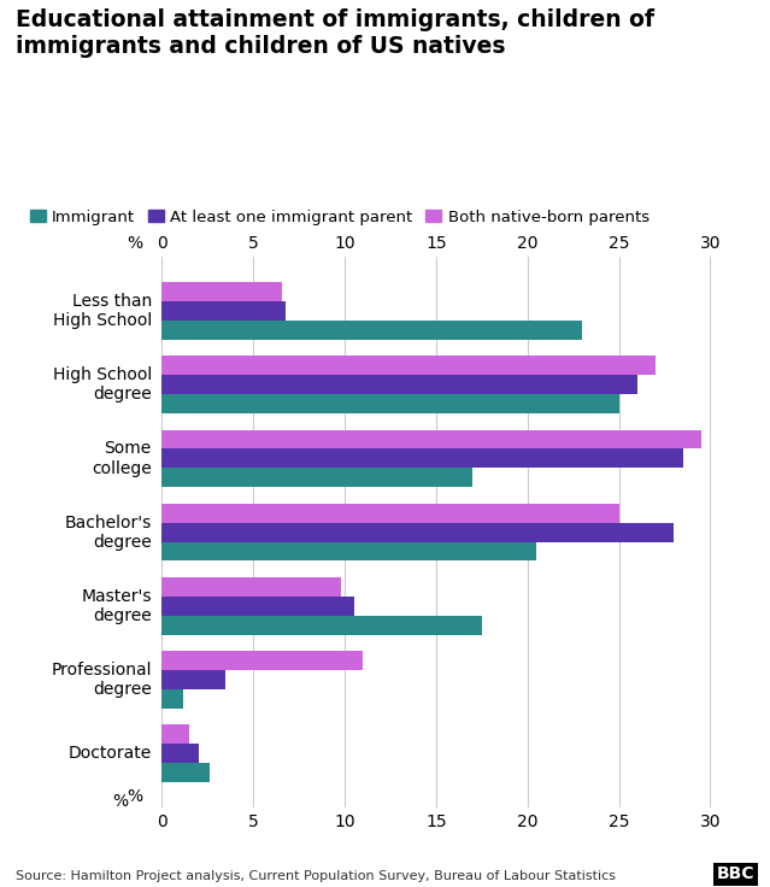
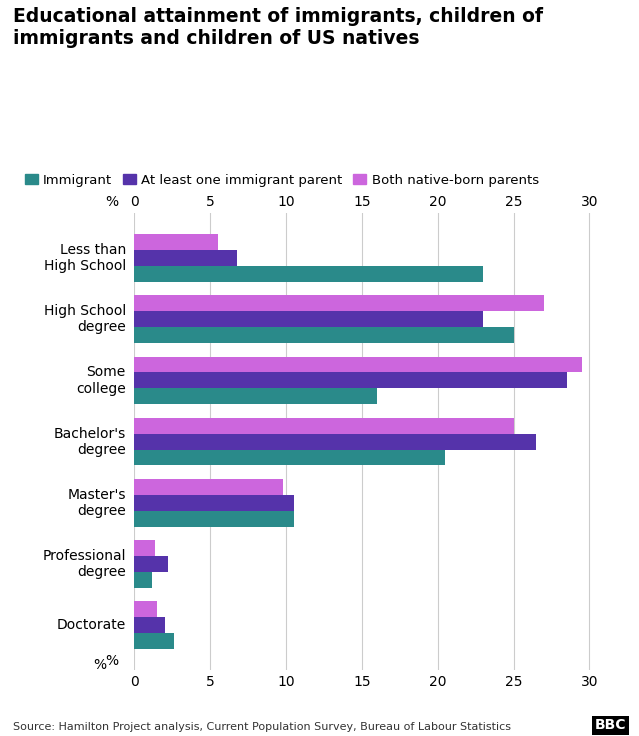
Both native-born parents/Less than High School: 6.6 -> 5.5
At least one immigrant parent/High School degree: 26.0 -> 23.0
Immigrant/Some college: 17.0 -> 16.0
At least one immigrant parent/Bachelor's degree: 28.0 -> 26.5
Immigrant/Master's degree: 17.5 -> 10.5
Both native-born parents/Professional degree: 11.0 -> 1.4
At least one immigrant parent/Professional degree: 3.5 -> 2.2
